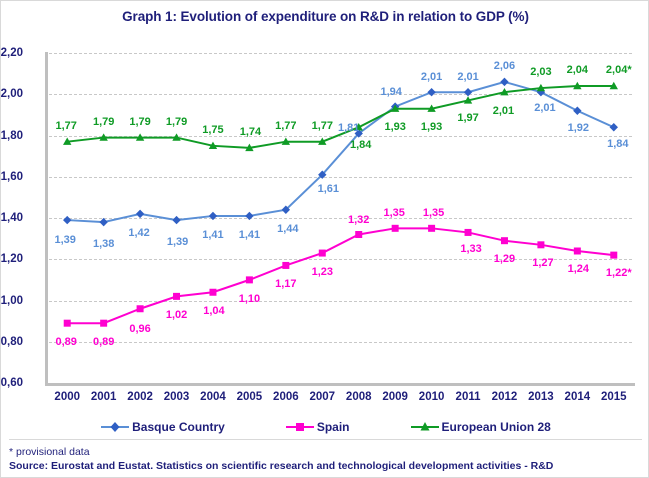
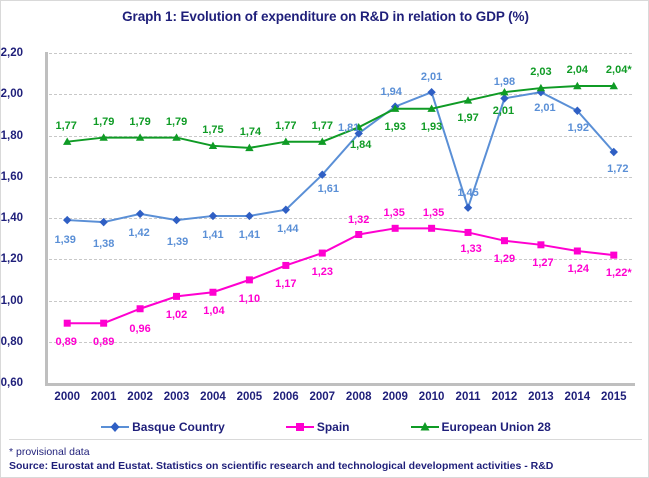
Basque Country/2011: 2,01 -> 1,45
Basque Country/2012: 2,06 -> 1,98
Basque Country/2015: 1,84 -> 1,72
